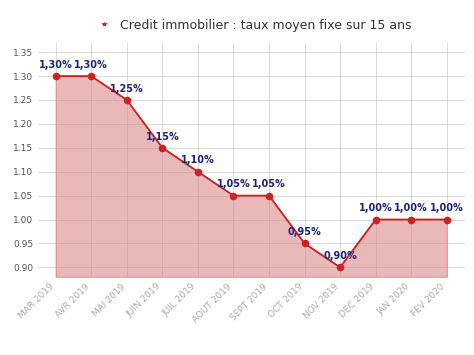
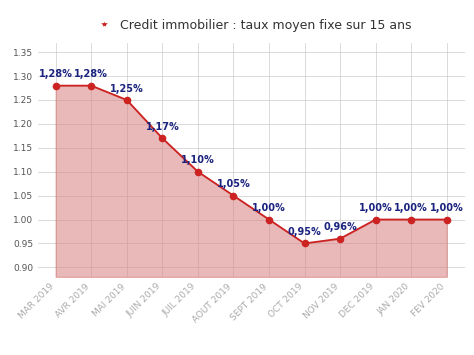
MAR 2019: 1,30% -> 1,28%
AVR 2019: 1,30% -> 1,28%
JUIN 2019: 1,15% -> 1,17%
SEPT 2019: 1,05% -> 1,00%
NOV 2019: 0,90% -> 0,96%
